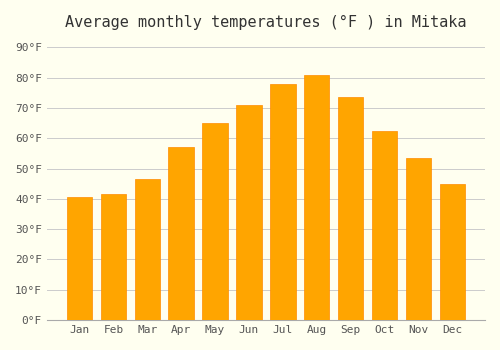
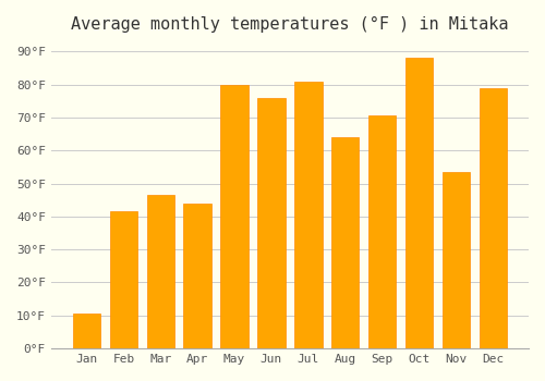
Jan: 40.5°F -> 10.5°F
Apr: 57.0°F -> 44.0°F
May: 65.0°F -> 80.0°F
Jun: 71.0°F -> 76.0°F
Jul: 78.0°F -> 81.0°F
Aug: 81.0°F -> 64.0°F
Sep: 73.5°F -> 70.5°F
Oct: 62.5°F -> 88.0°F
Dec: 45.0°F -> 79.0°F
